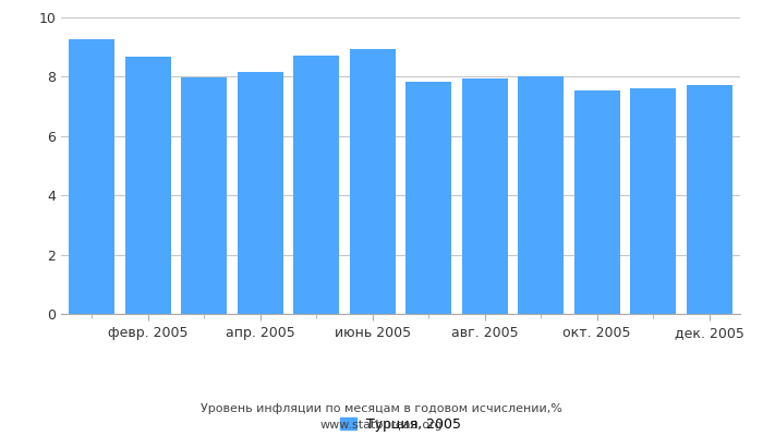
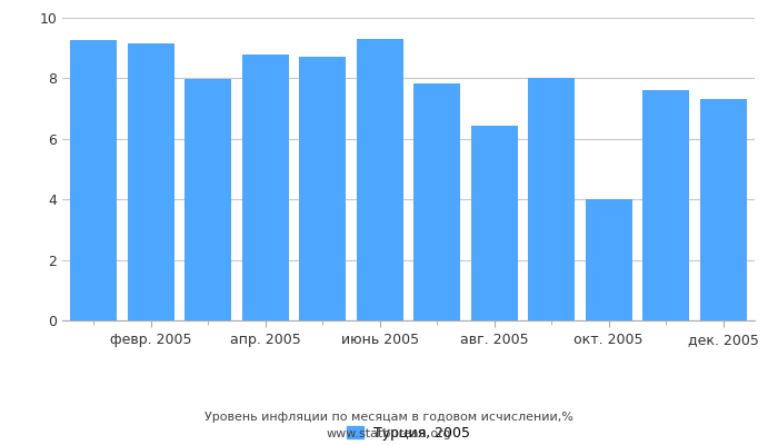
февр. 2005: 8.69 -> 9.15
апр. 2005: 8.18 -> 8.80
июнь 2005: 8.95 -> 9.30
авг. 2005: 7.93 -> 6.45
окт. 2005: 7.52 -> 4.00
дек. 2005: 7.72 -> 7.30
